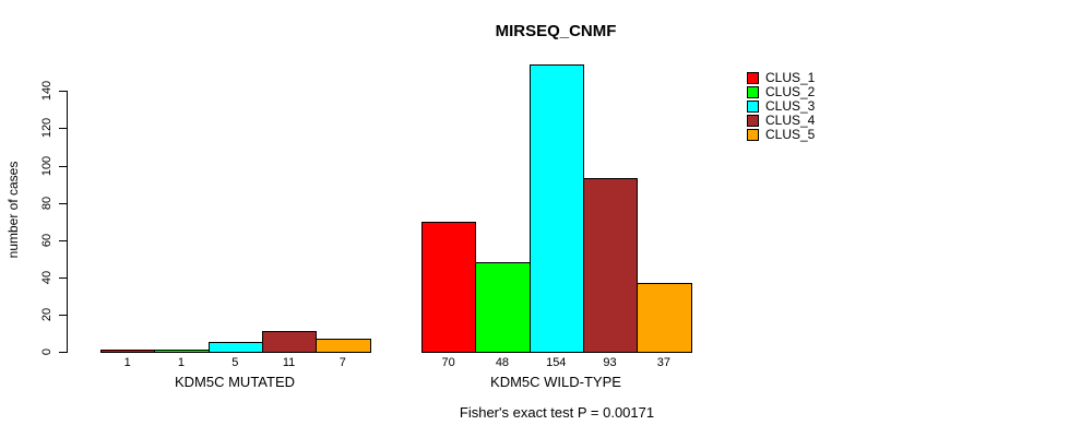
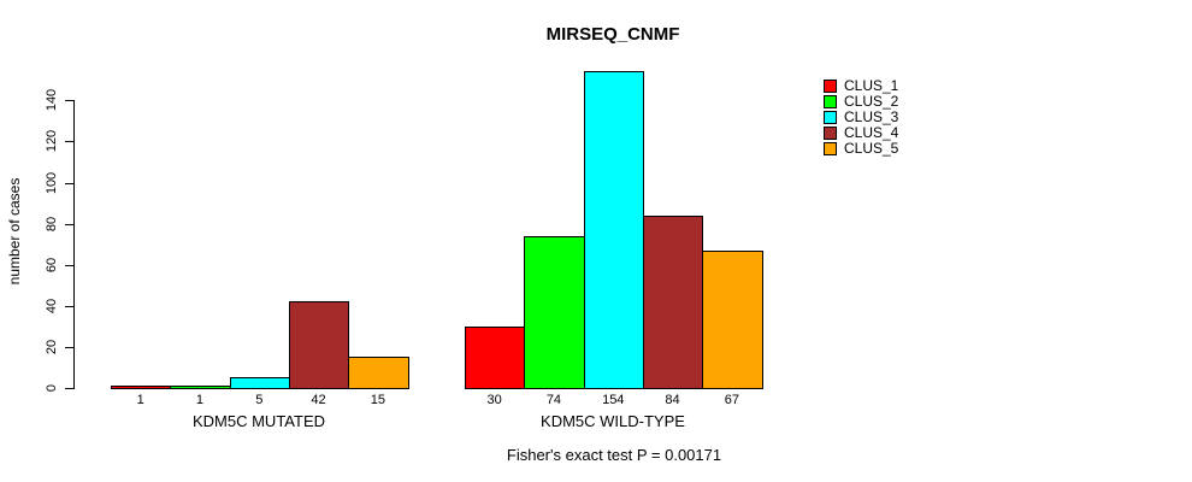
CLUS_4/KDM5C MUTATED: 11 -> 42
CLUS_5/KDM5C MUTATED: 7 -> 15
CLUS_1/KDM5C WILD-TYPE: 70 -> 30
CLUS_2/KDM5C WILD-TYPE: 48 -> 74
CLUS_4/KDM5C WILD-TYPE: 93 -> 84
CLUS_5/KDM5C WILD-TYPE: 37 -> 67
